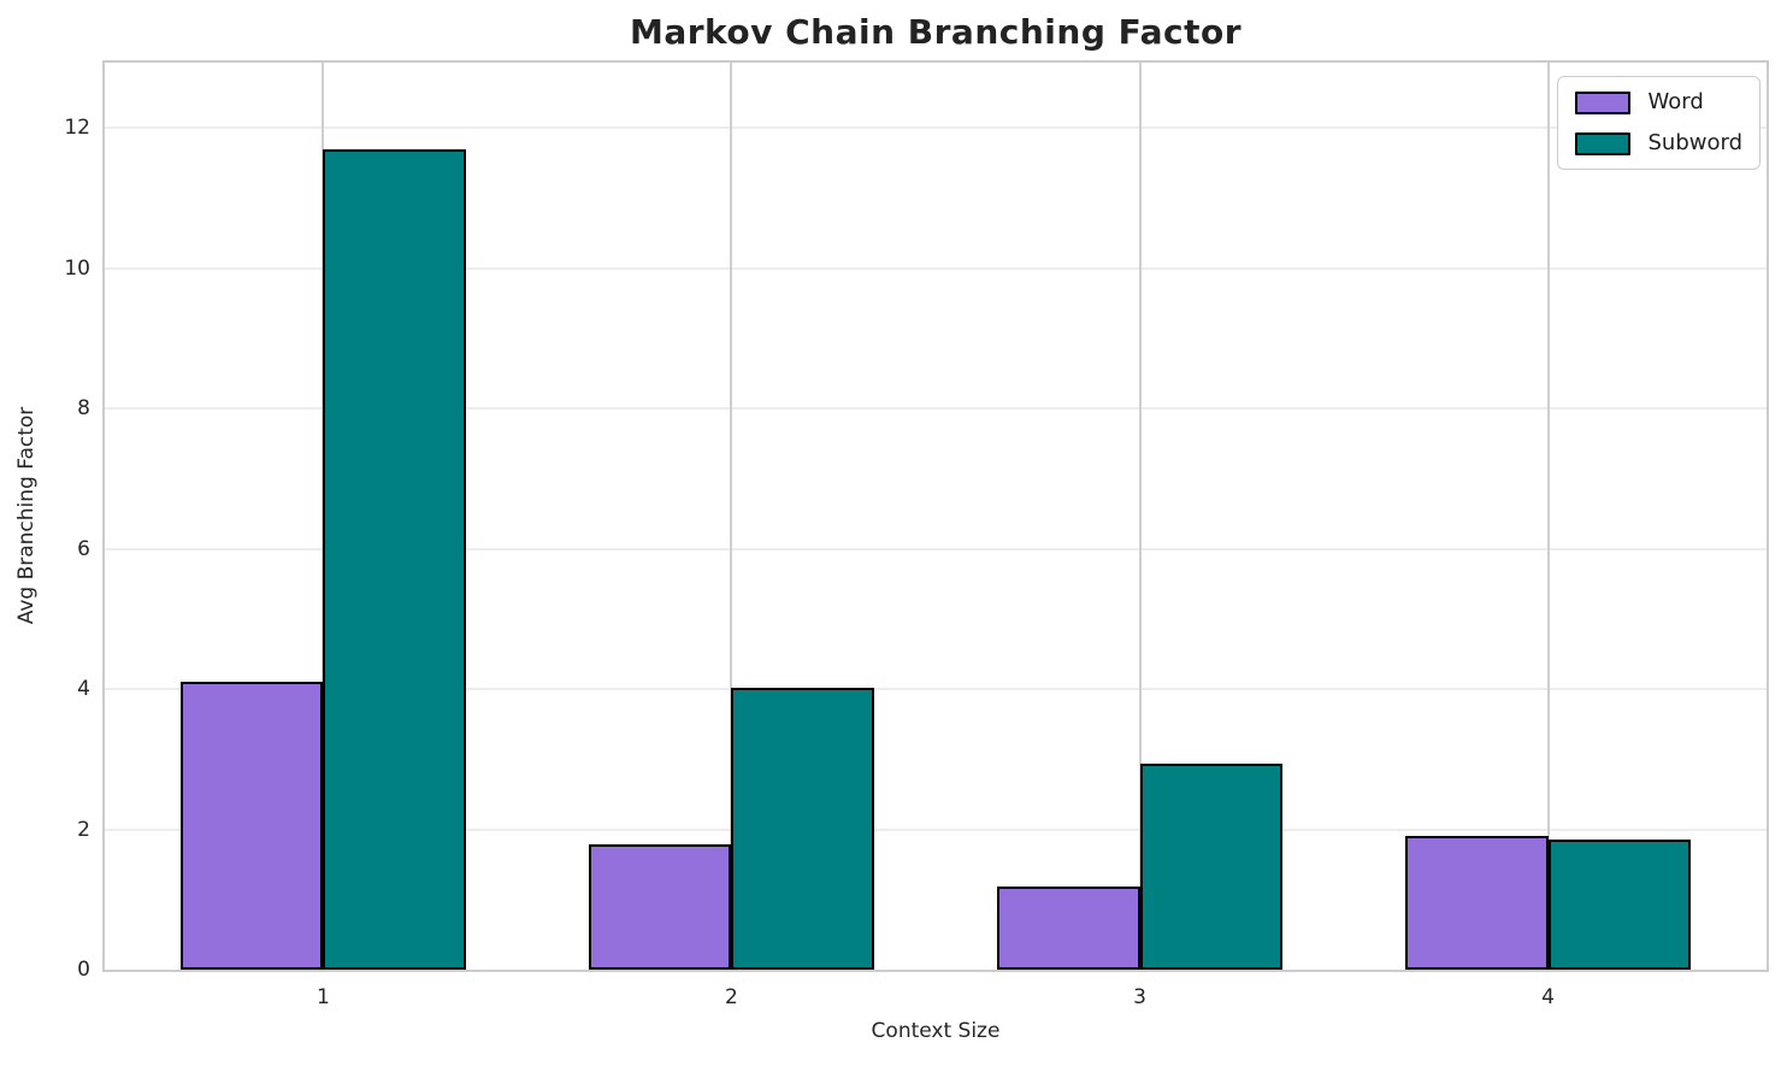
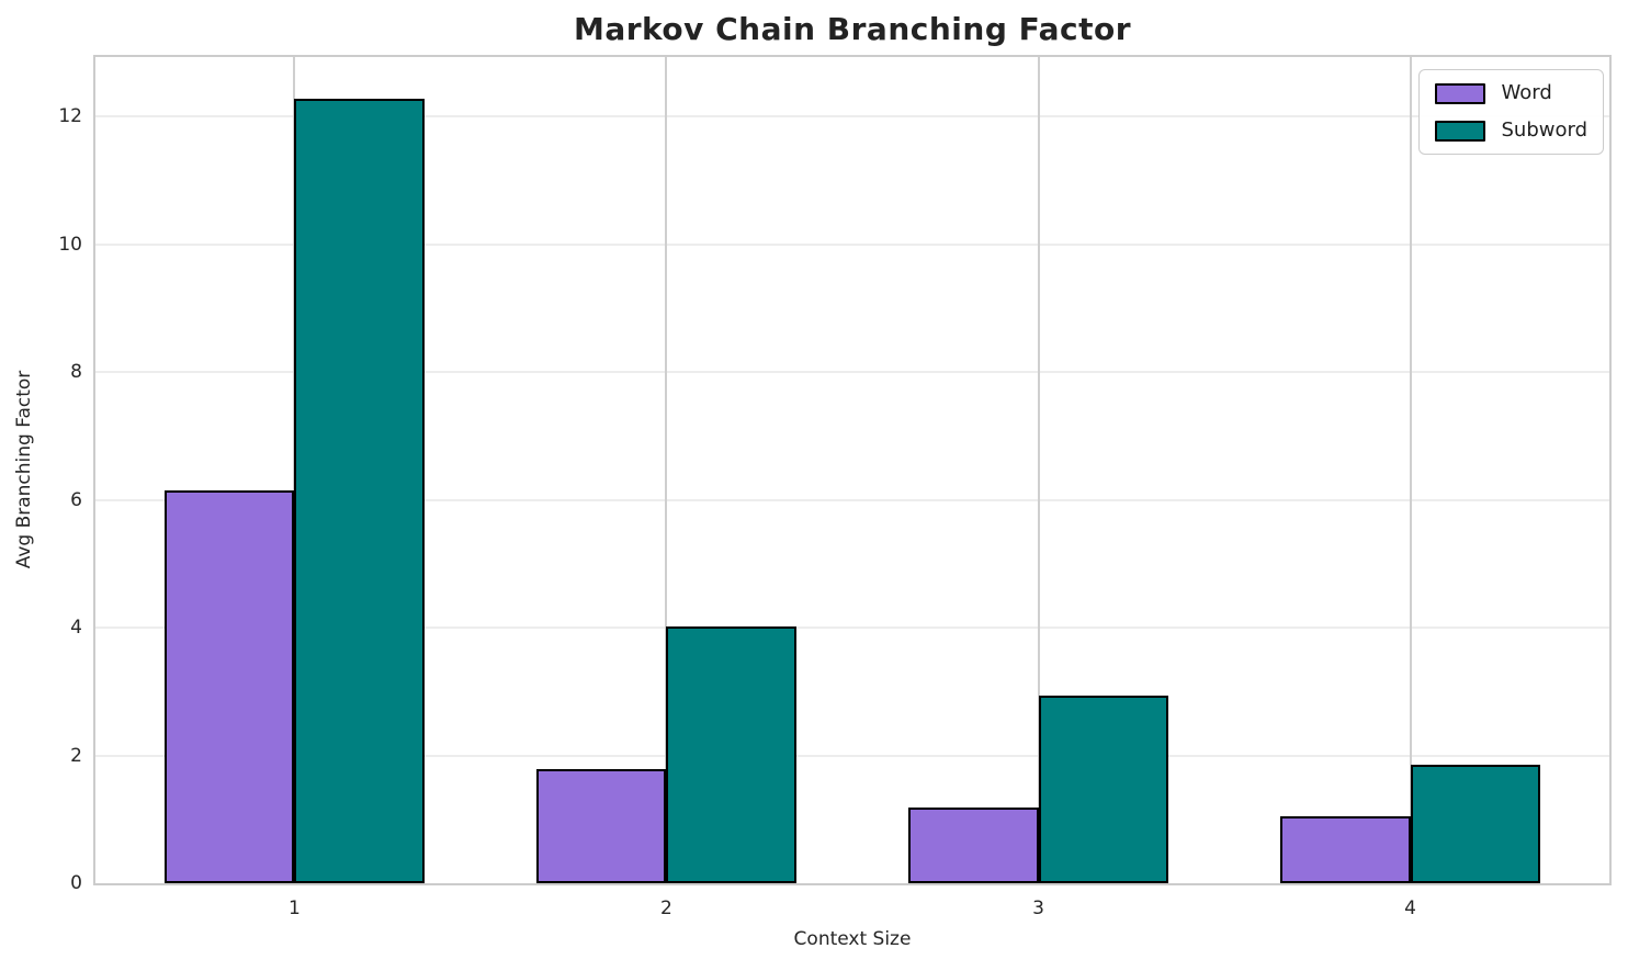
Word/1: 4.1 -> 6.2
Subword/1: 11.7 -> 12.3
Word/4: 1.9 -> 1.0
